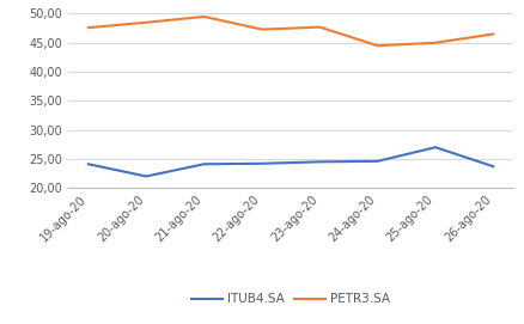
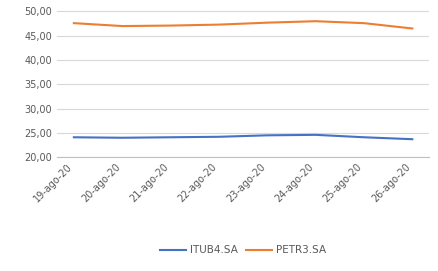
ITUB4.SA/20-ago-20: 22,0 -> 24,0
PETR3.SA/20-ago-20: 48,5 -> 47,0
PETR3.SA/21-ago-20: 49,5 -> 47,1
PETR3.SA/24-ago-20: 44,5 -> 48,0
ITUB4.SA/25-ago-20: 27,0 -> 24,1
PETR3.SA/25-ago-20: 45,0 -> 47,6
